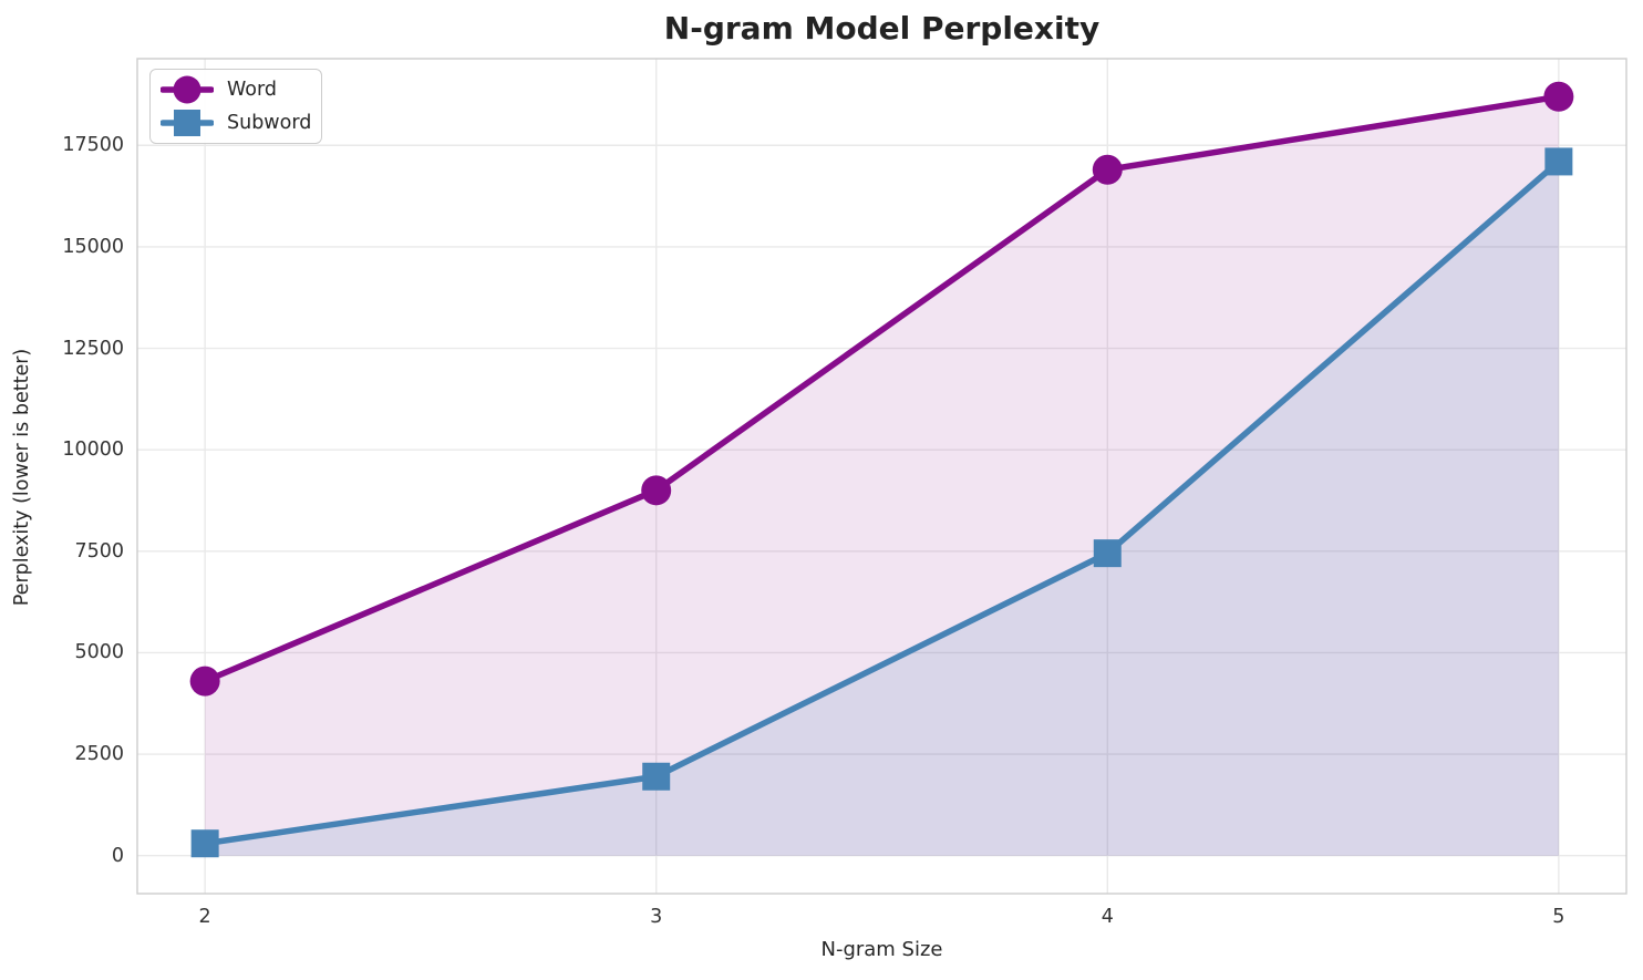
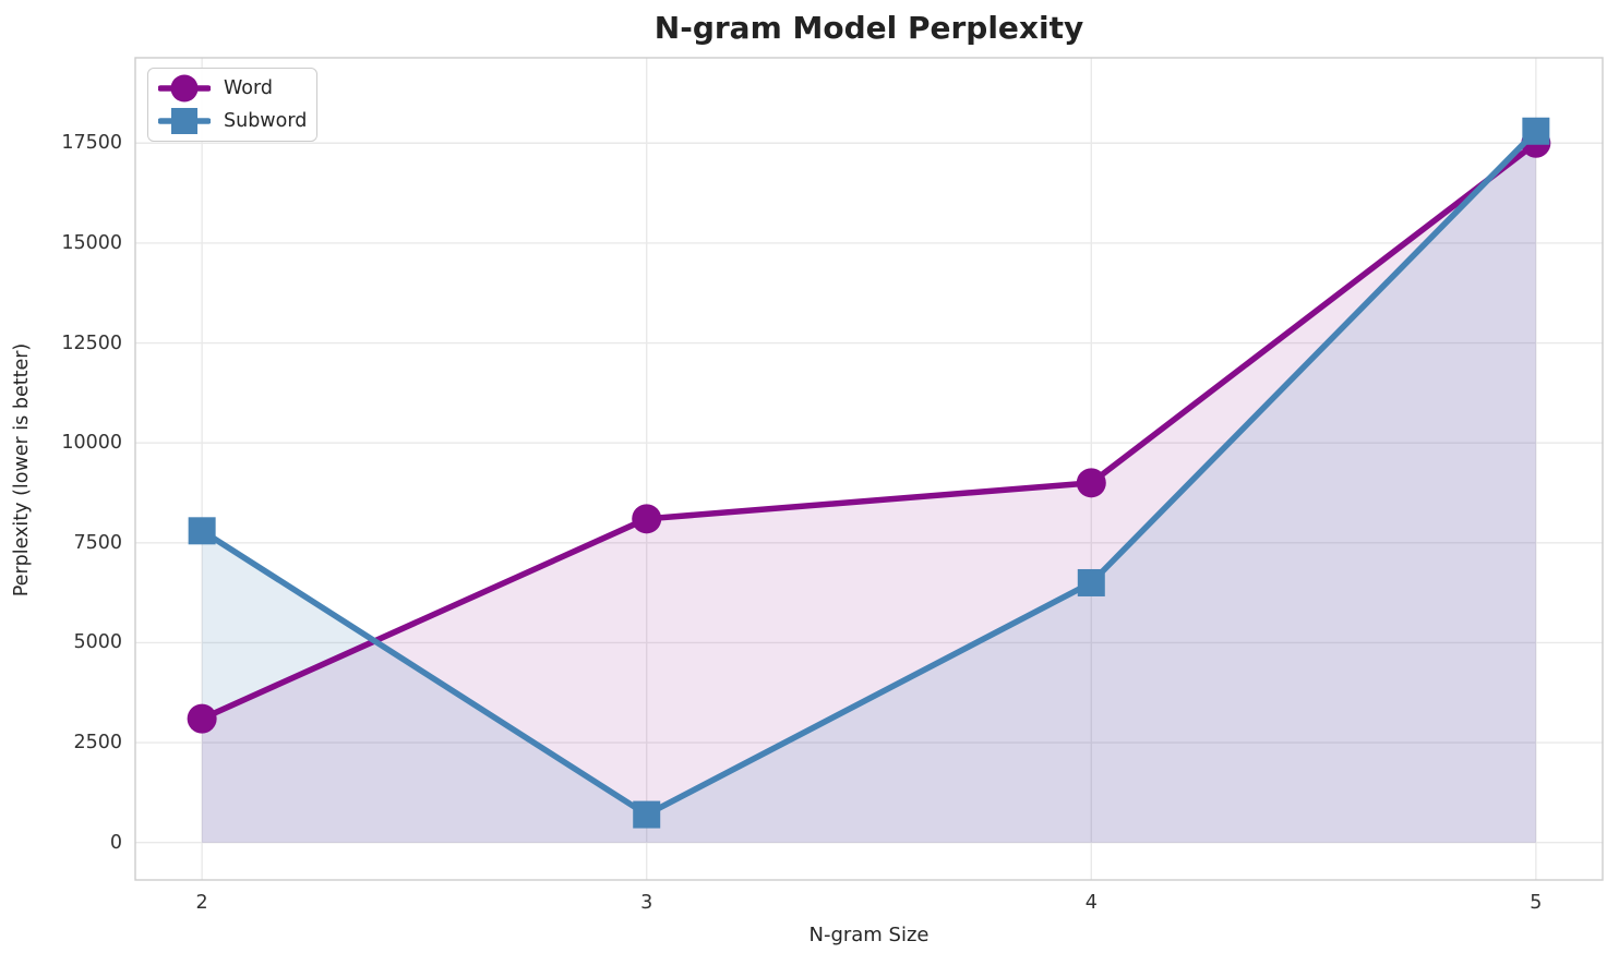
Word/2: 4300 -> 3100
Subword/2: 300 -> 7800
Word/3: 9000 -> 8100
Subword/3: 2000 -> 700
Word/4: 16900 -> 9000
Subword/4: 7400 -> 6500
Word/5: 18700 -> 17500
Subword/5: 17100 -> 17800
